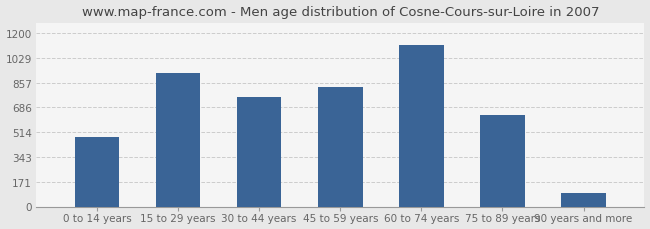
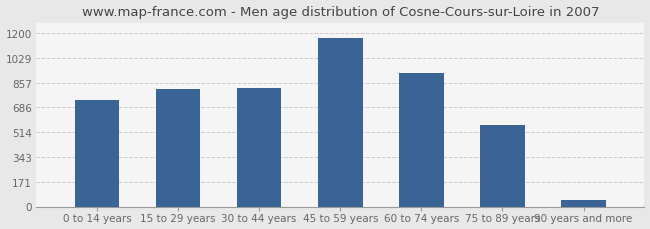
0 to 14 years: 480 -> 740
15 to 29 years: 920 -> 810
30 to 44 years: 760 -> 820
45 to 59 years: 830 -> 1160
60 to 74 years: 1120 -> 920
75 to 89 years: 630 -> 560
90 years and more: 90 -> 40
